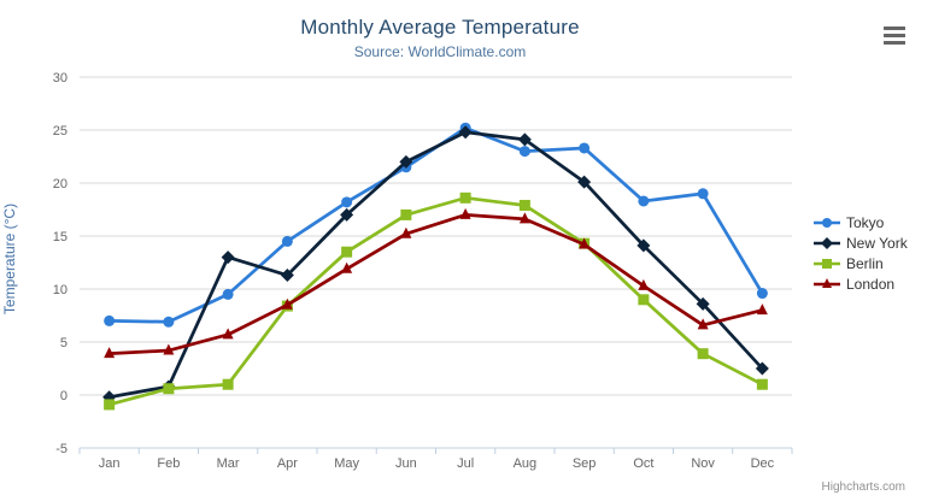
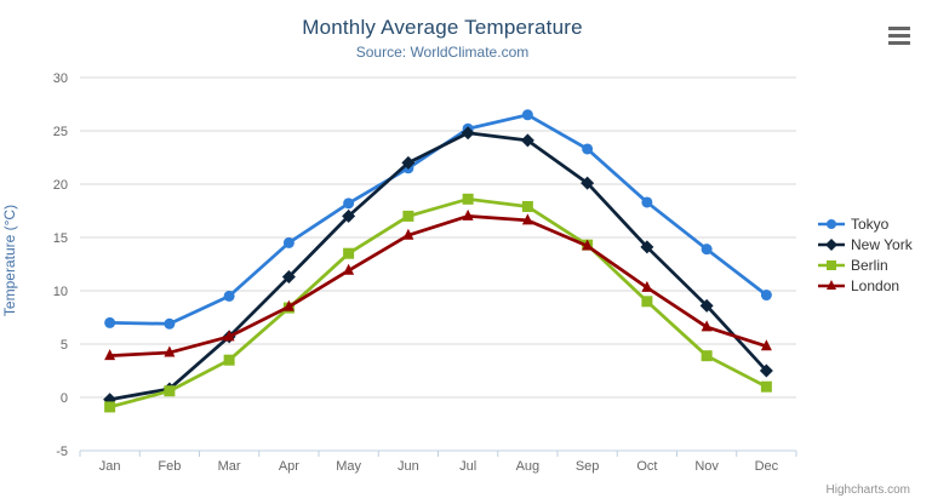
New York/Mar: 13 -> 6
Berlin/Mar: 1 -> 4
Tokyo/Aug: 23 -> 26
Tokyo/Nov: 19 -> 14
London/Dec: 8 -> 5
